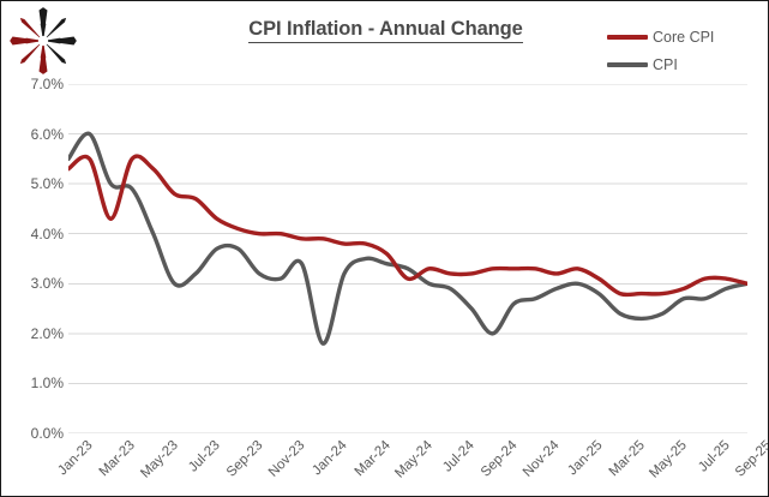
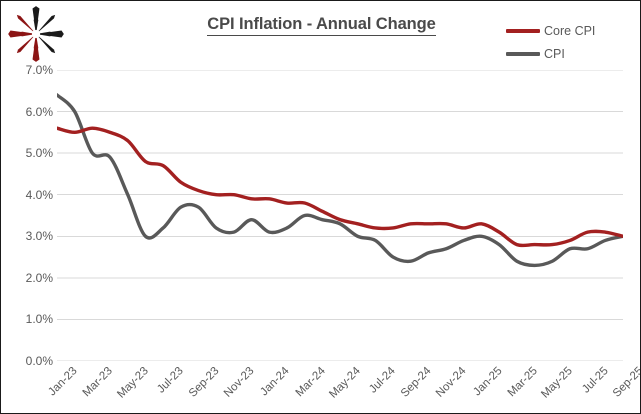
Core CPI/Jan-23: 5.3% -> 5.6%
CPI/Jan-23: 5.5% -> 6.4%
Core CPI/Mar-23: 4.3% -> 5.6%
CPI/Jan-24: 1.8% -> 3.1%
Core CPI/May-24: 3.1% -> 3.4%
CPI/Sep-24: 2.0% -> 2.4%
